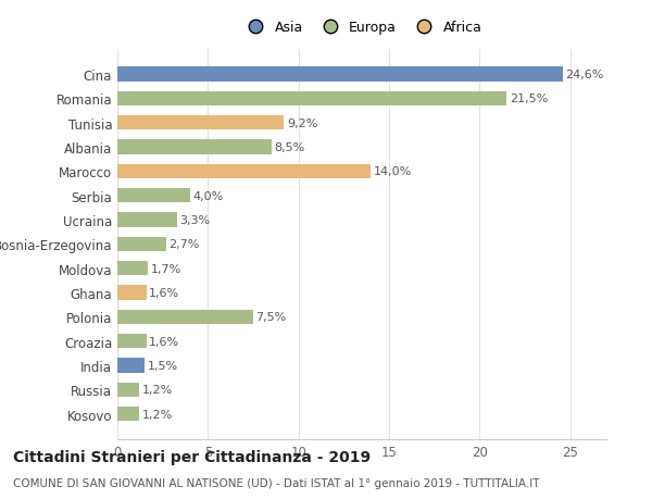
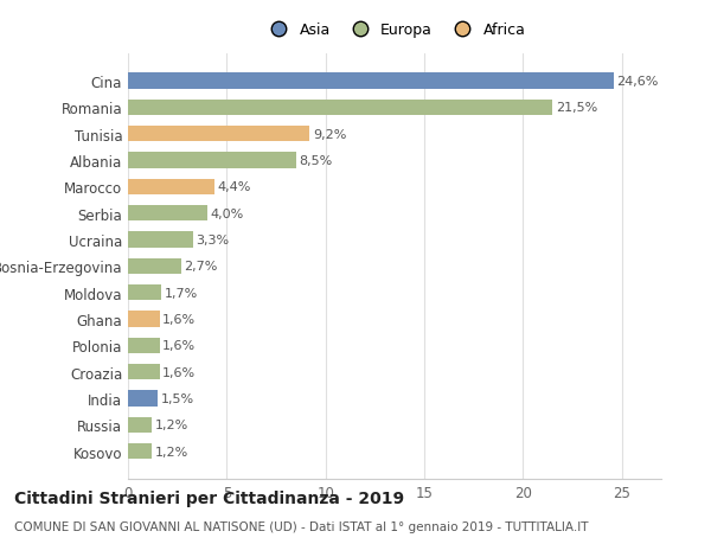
Marocco: 14,0% -> 4,4%
Polonia: 7,5% -> 1,6%
